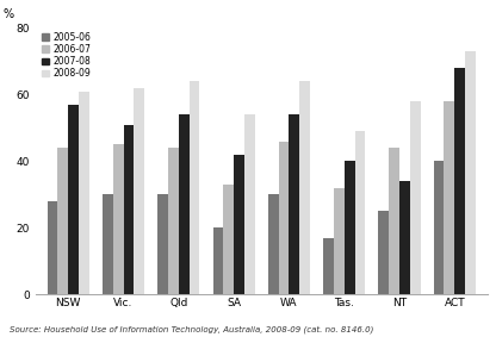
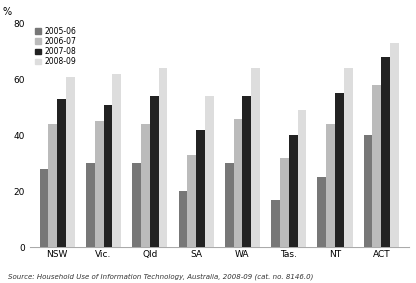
2007-08/NSW: 57 -> 53
2007-08/NT: 34 -> 55
2008-09/NT: 58 -> 64
